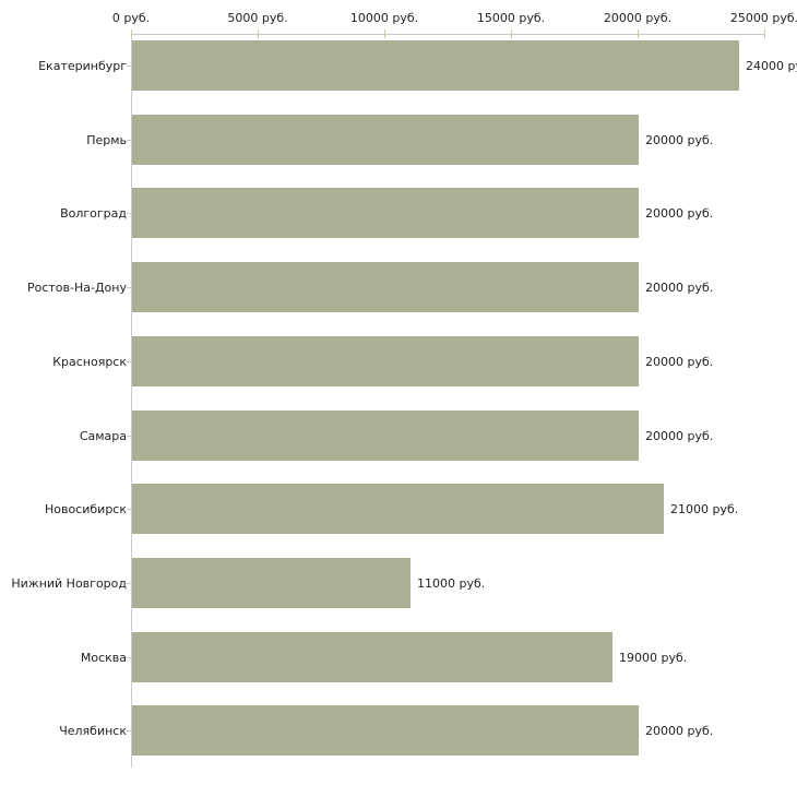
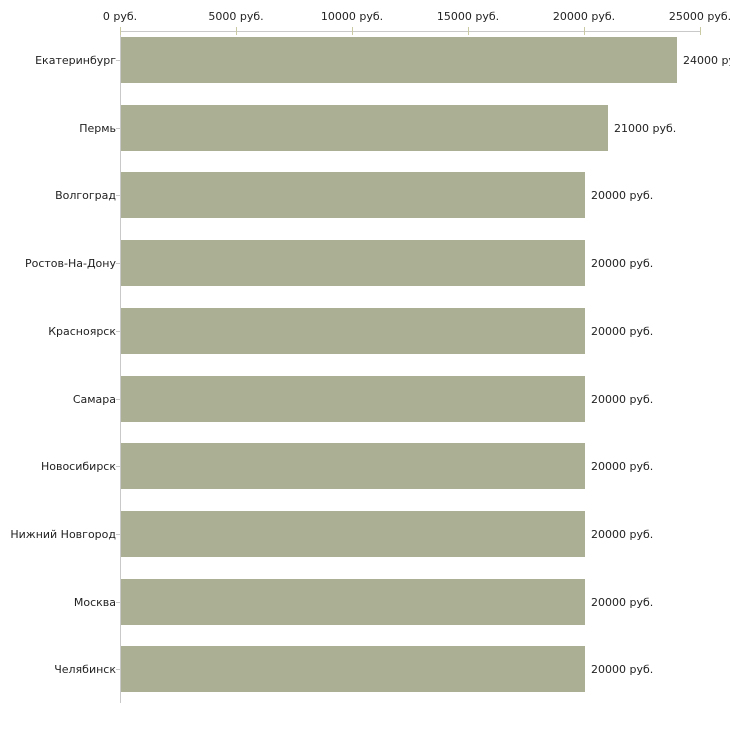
Пермь: 20000 -> 21000
Новосибирск: 21000 -> 20000
Нижний Новгород: 11000 -> 20000
Москва: 19000 -> 20000
